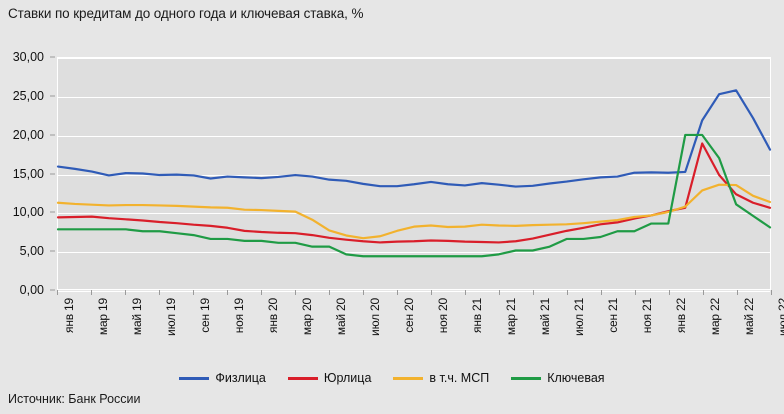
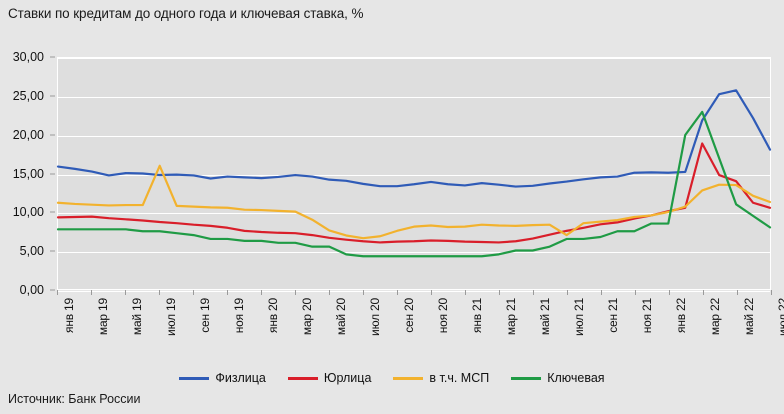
в т.ч. МСП/июл 19: 11 -> 16
в т.ч. МСП/июл 21: 8 -> 7
Ключевая/мар 22: 20 -> 23
Юрлица/май 22: 12 -> 14
